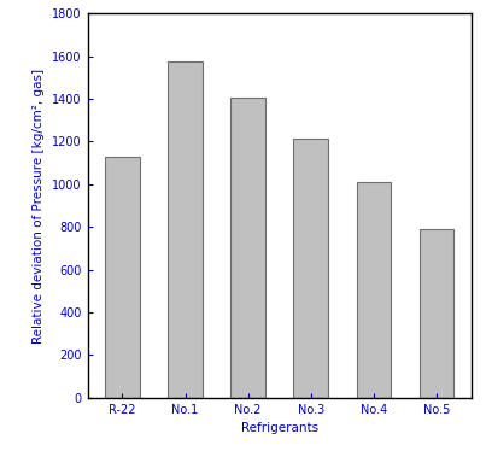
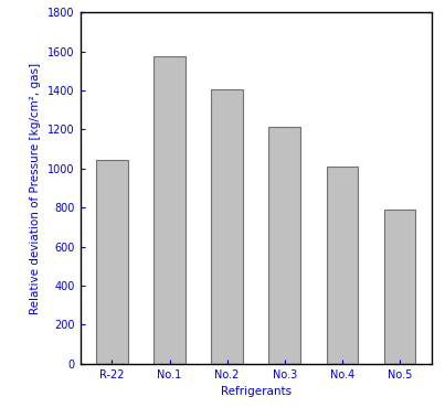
R-22: 1130 -> 1040
